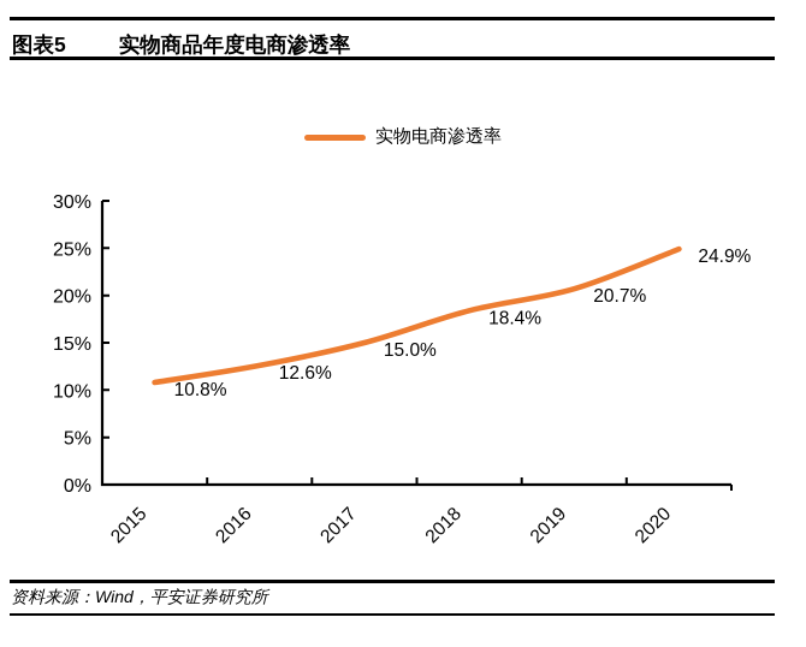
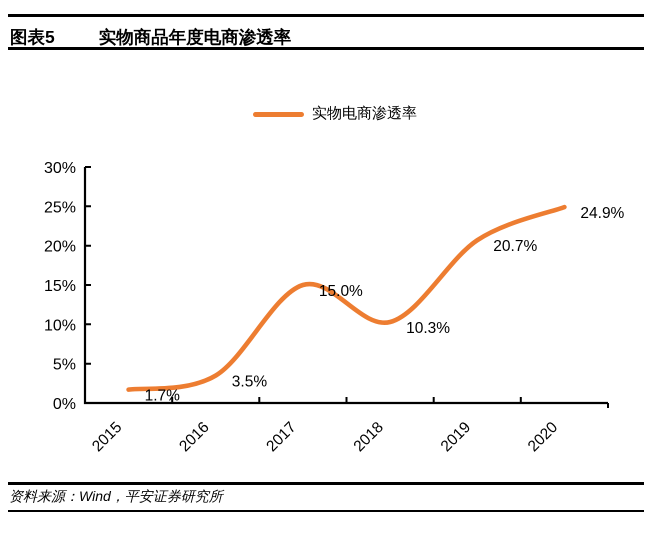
2015: 10.8% -> 1.7%
2016: 12.6% -> 3.5%
2018: 18.4% -> 10.3%
